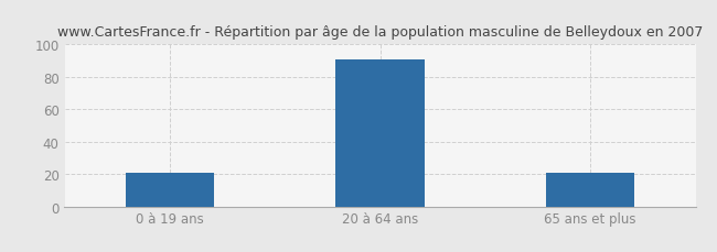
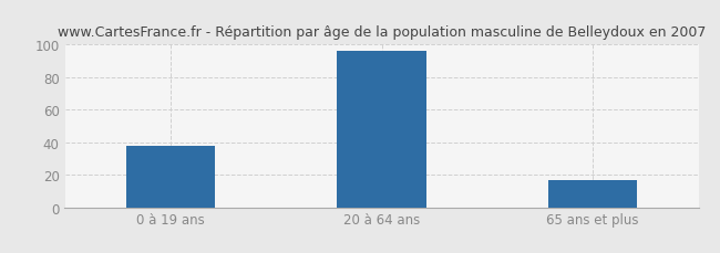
0 à 19 ans: 21 -> 38
20 à 64 ans: 91 -> 96
65 ans et plus: 21 -> 17
